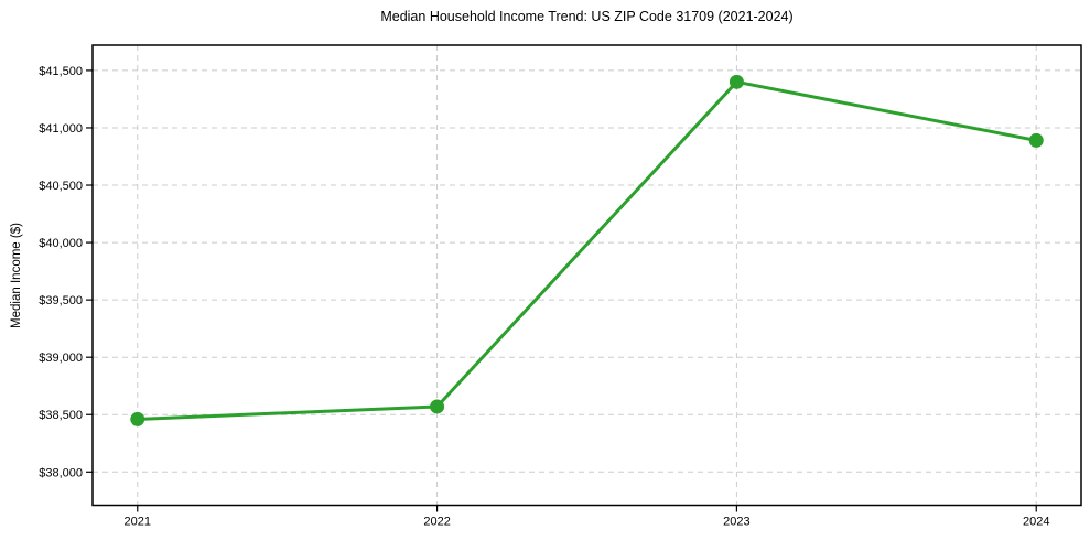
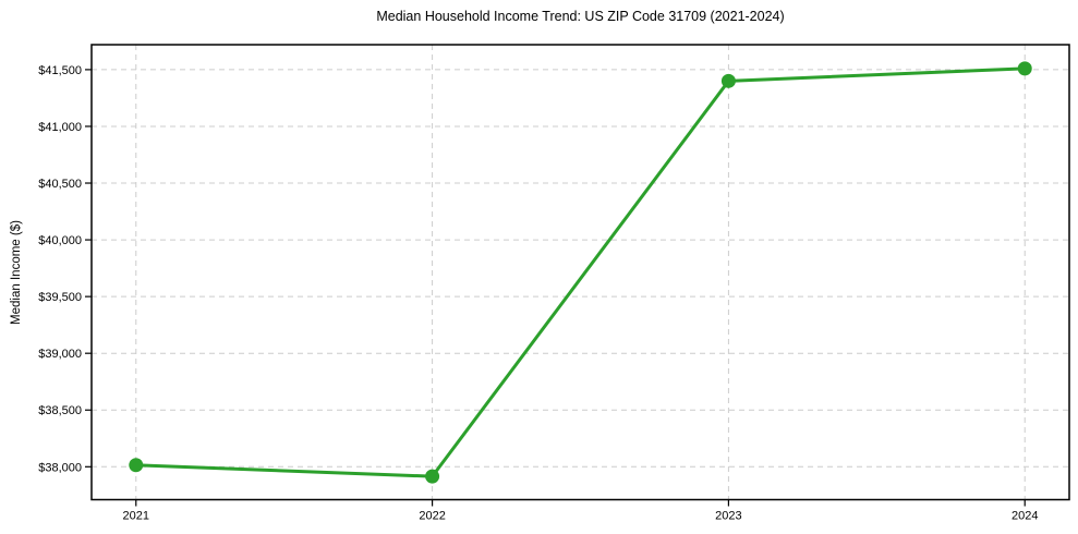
2021: $38460 -> $38020
2022: $38570 -> $37920
2024: $40890 -> $41510
